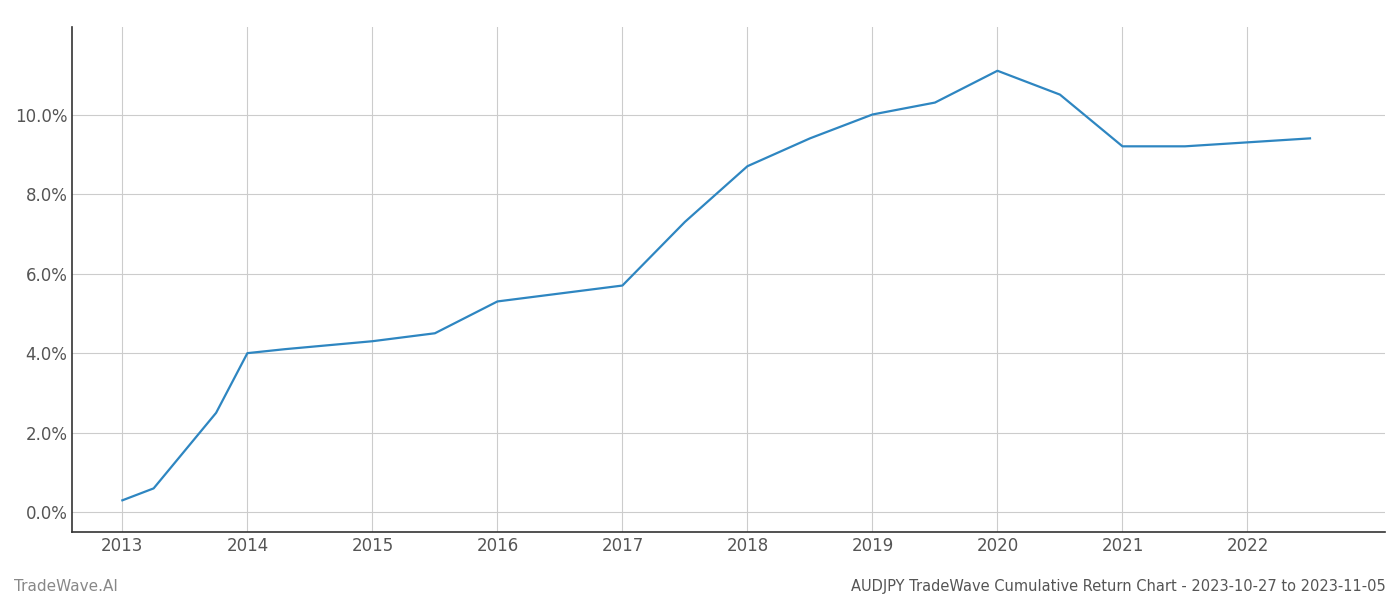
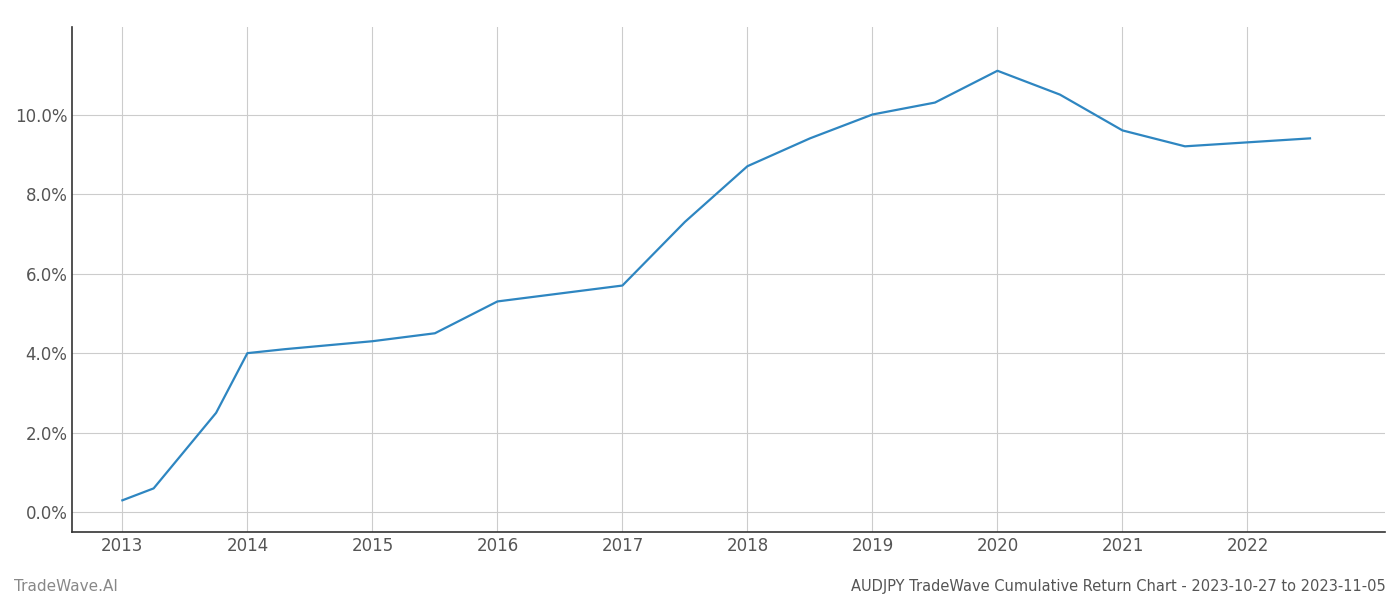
2021: 9.2% -> 9.6%
